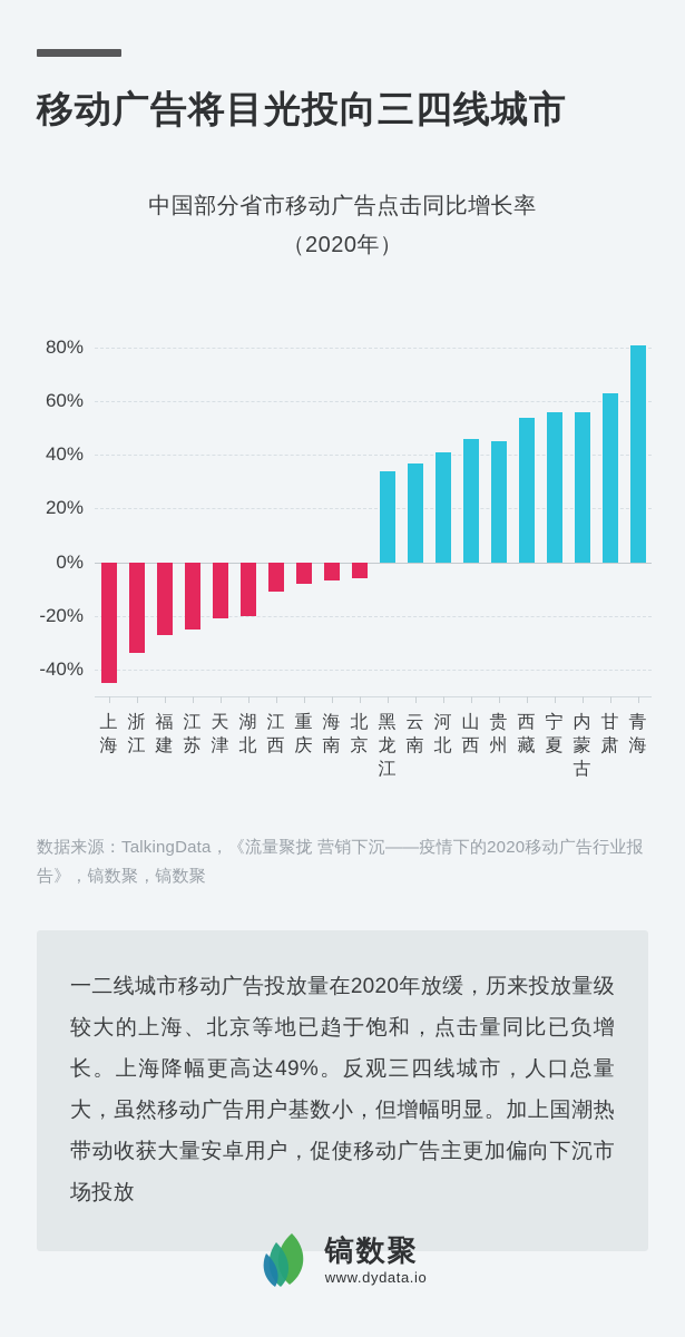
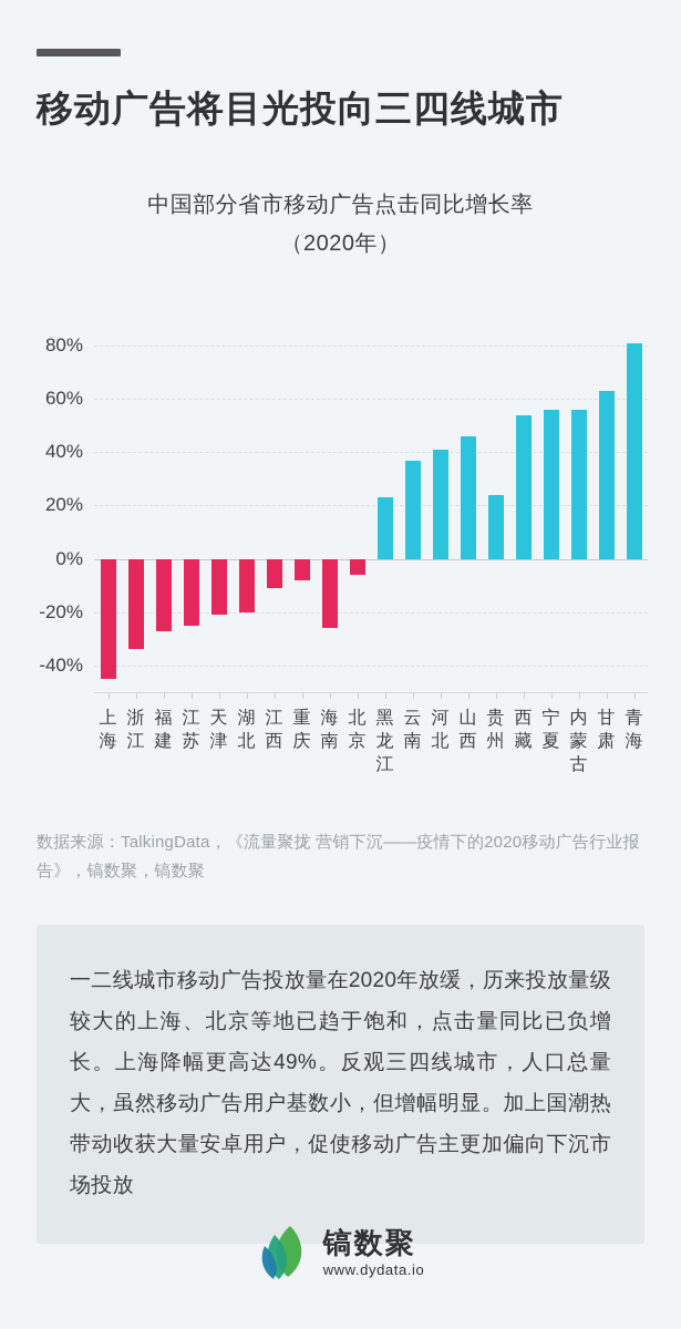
海南: -7% -> -26%
黑龙江: 34% -> 23%
贵州: 45% -> 24%
